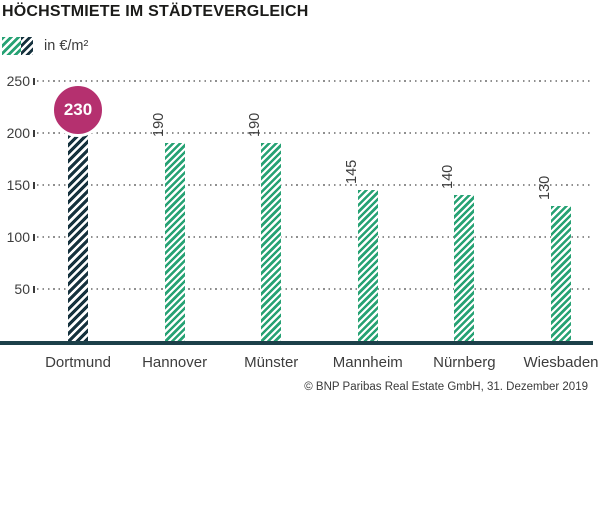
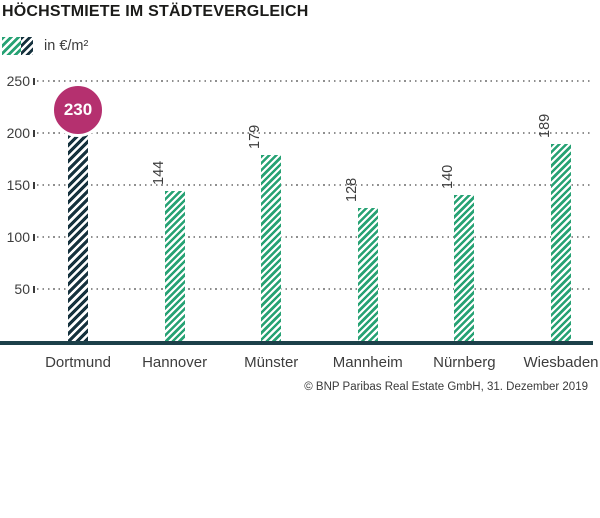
Hannover: 190 -> 144
Münster: 190 -> 179
Mannheim: 145 -> 128
Wiesbaden: 130 -> 189
